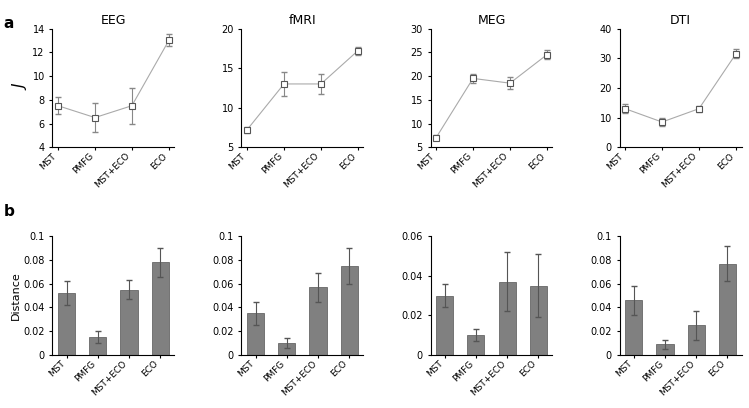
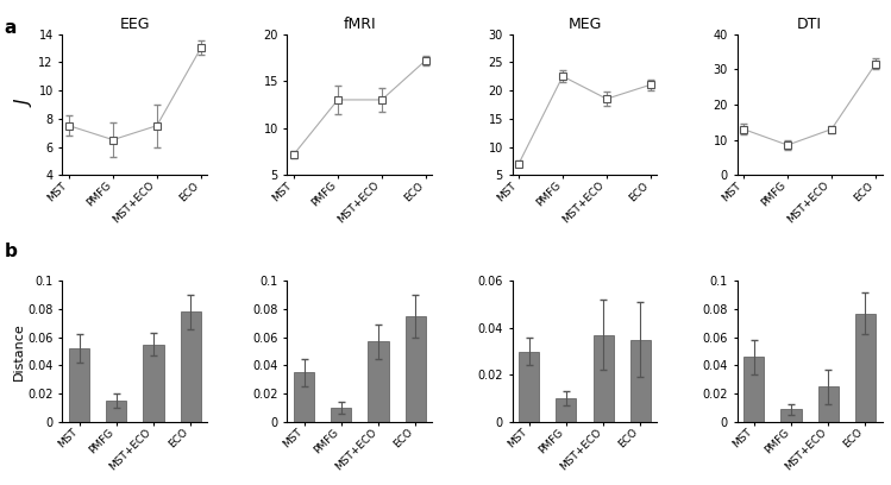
MEG/PMFG: 19.5 -> 22.5
MEG/ECO: 24.5 -> 21.0
